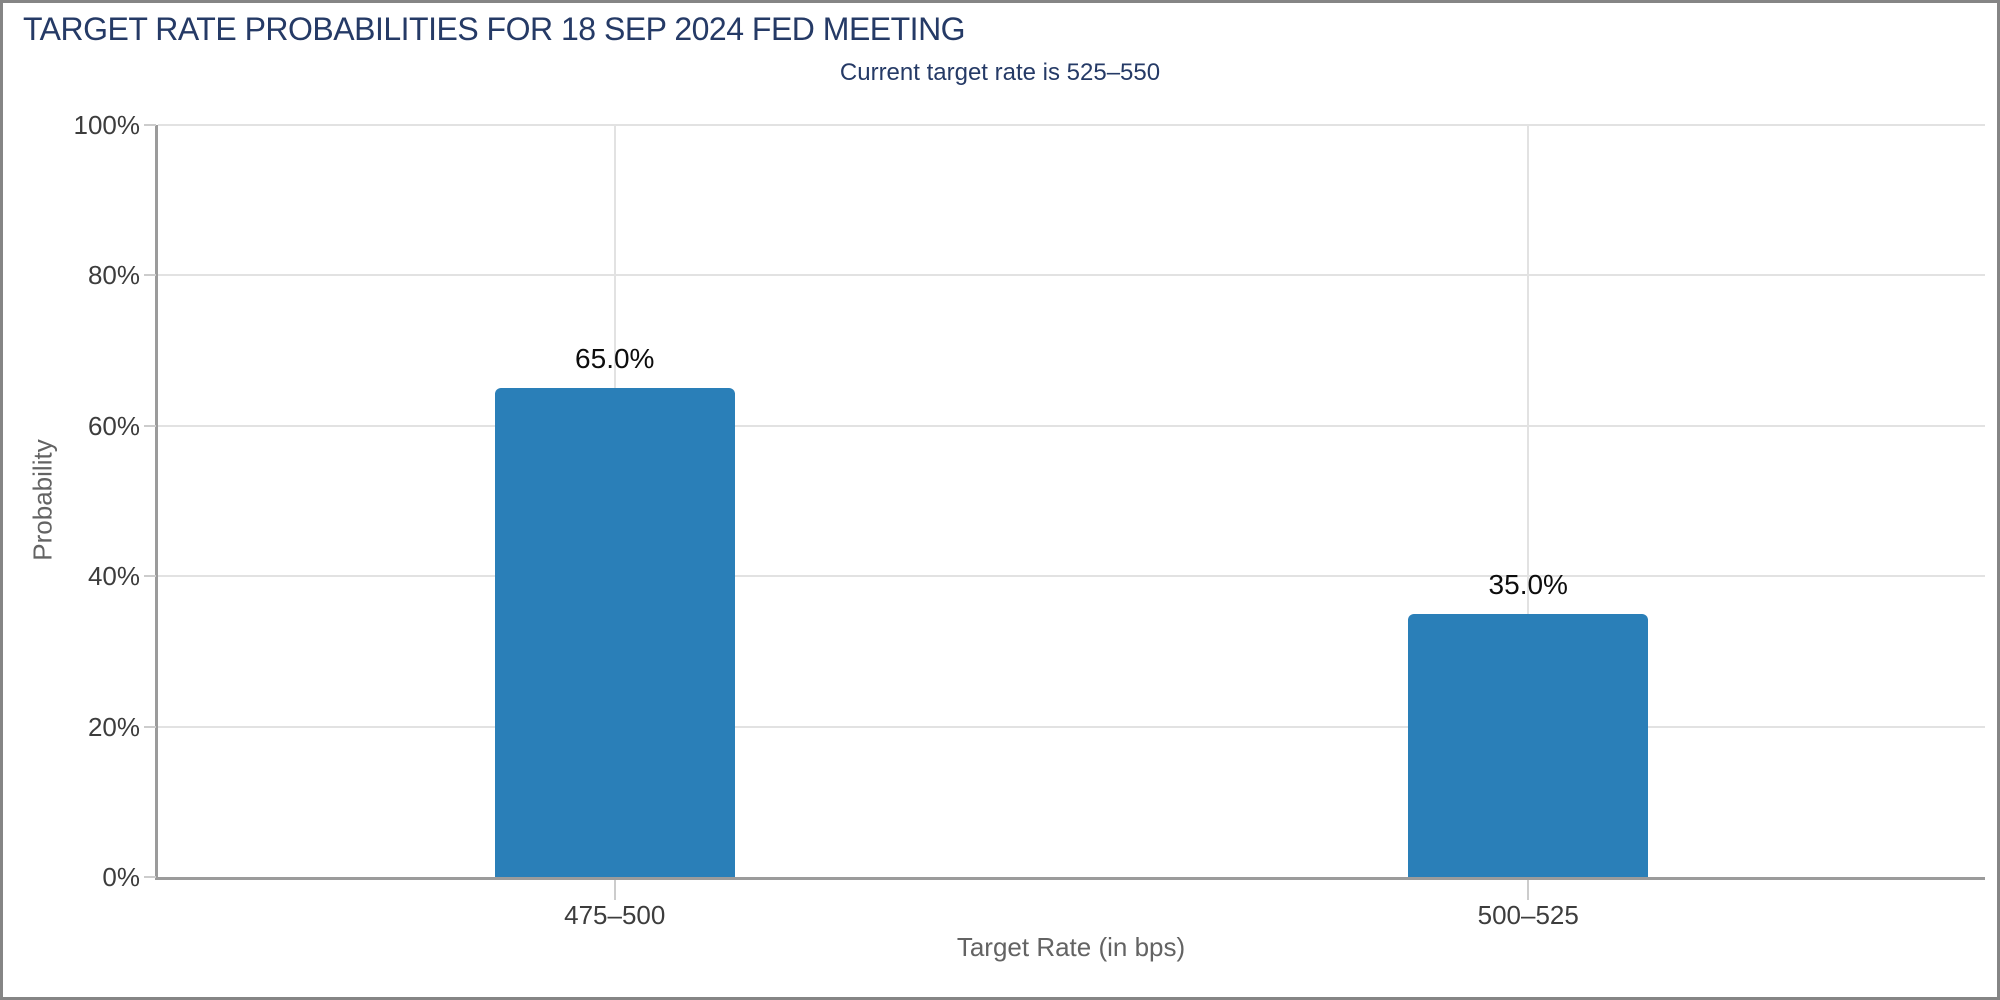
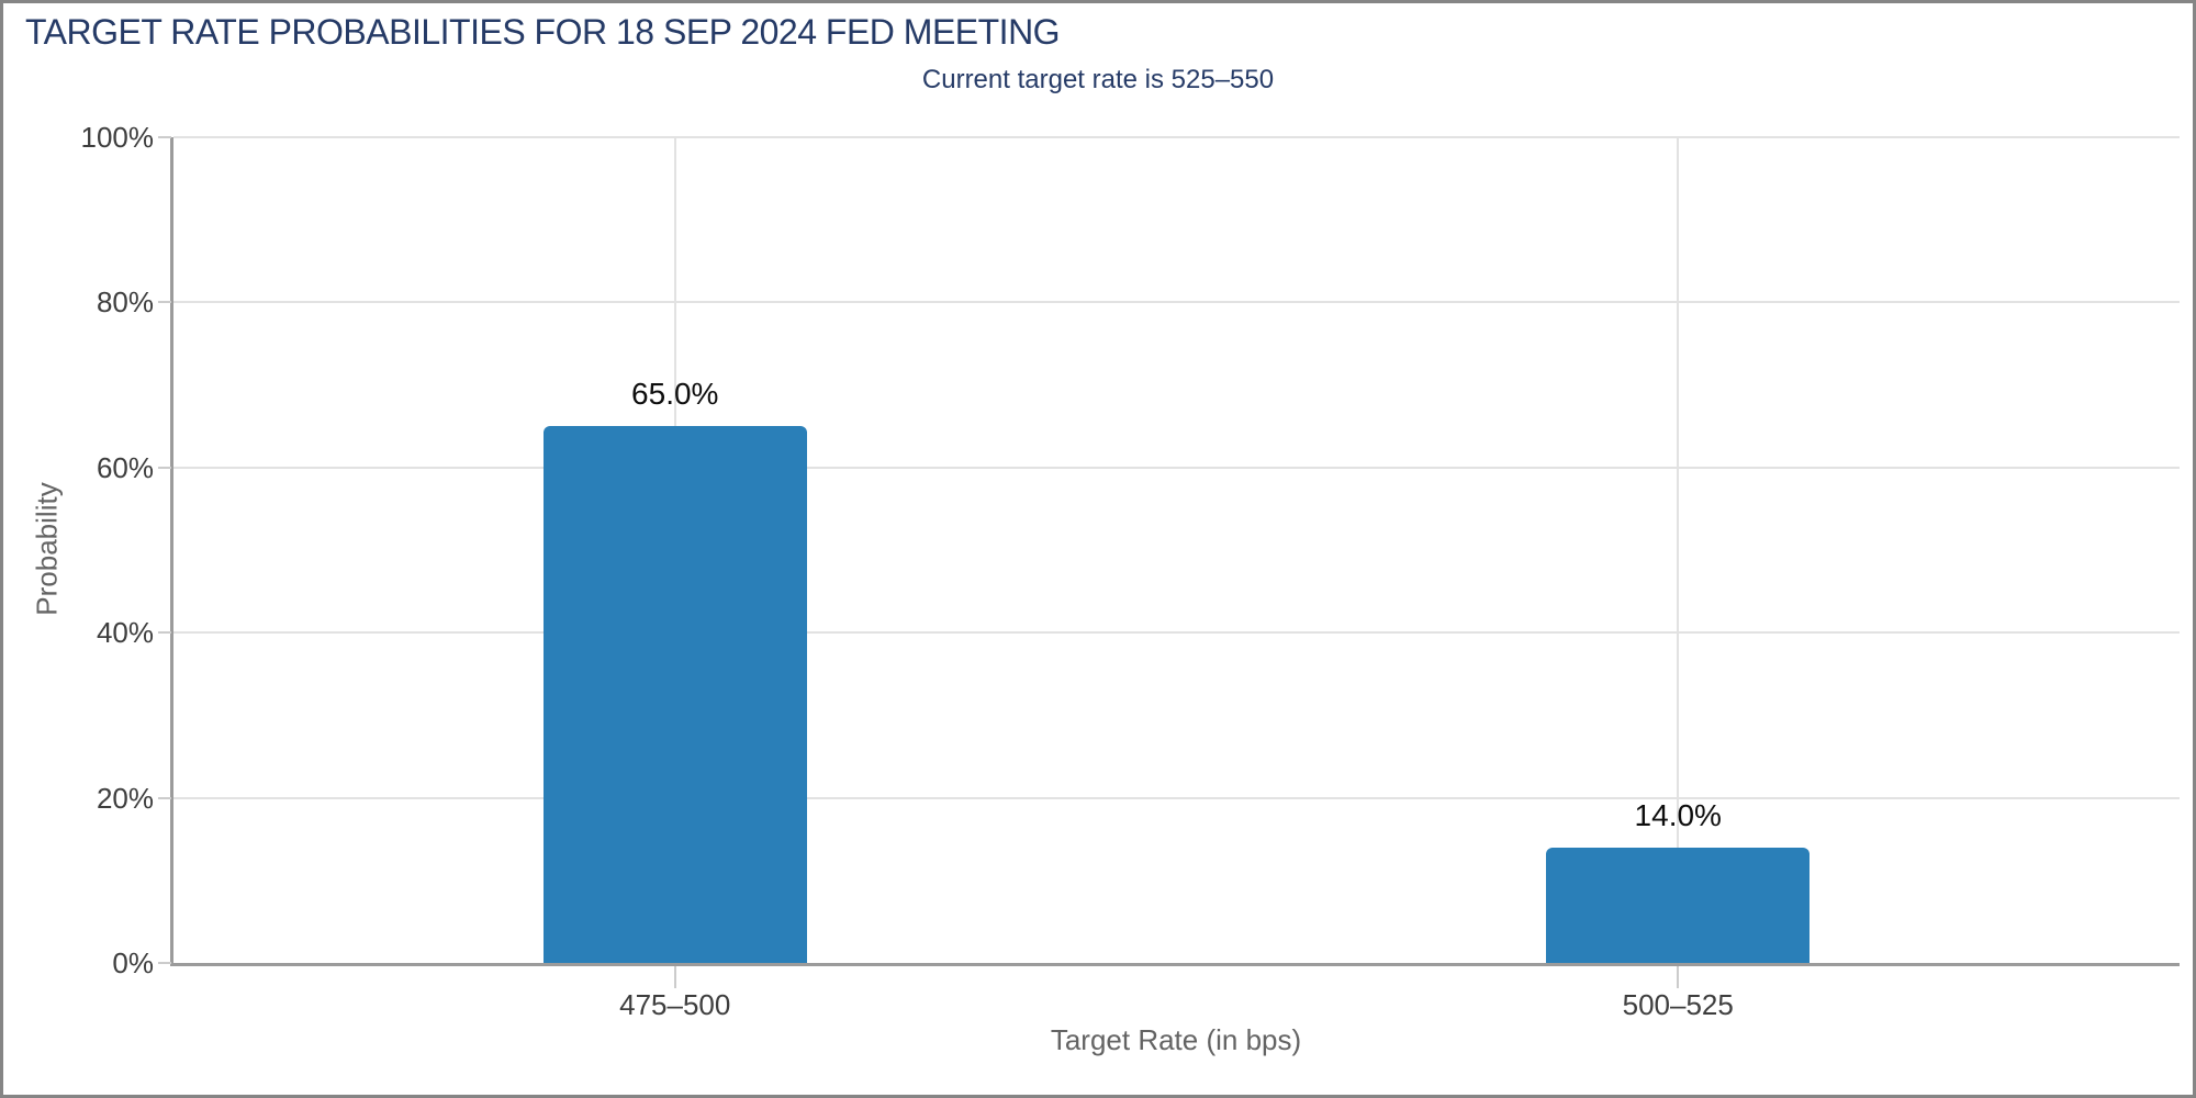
500–525: 35.0% -> 14.0%
